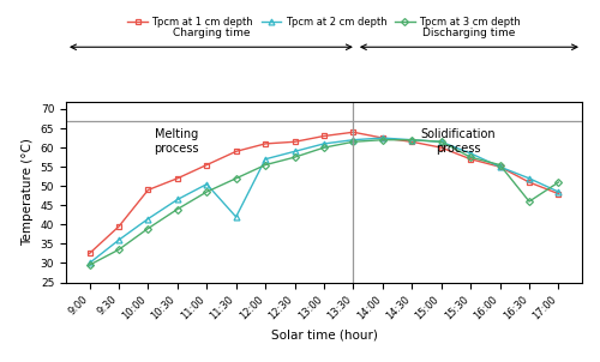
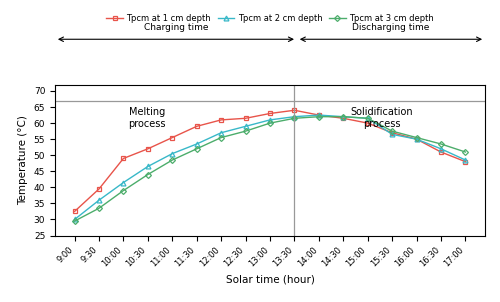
Tpcm at 2 cm depth/11:30: 42.0 -> 53.5
Tpcm at 2 cm depth/15:30: 58.5 -> 56.5
Tpcm at 3 cm depth/16:30: 46.0 -> 53.5
